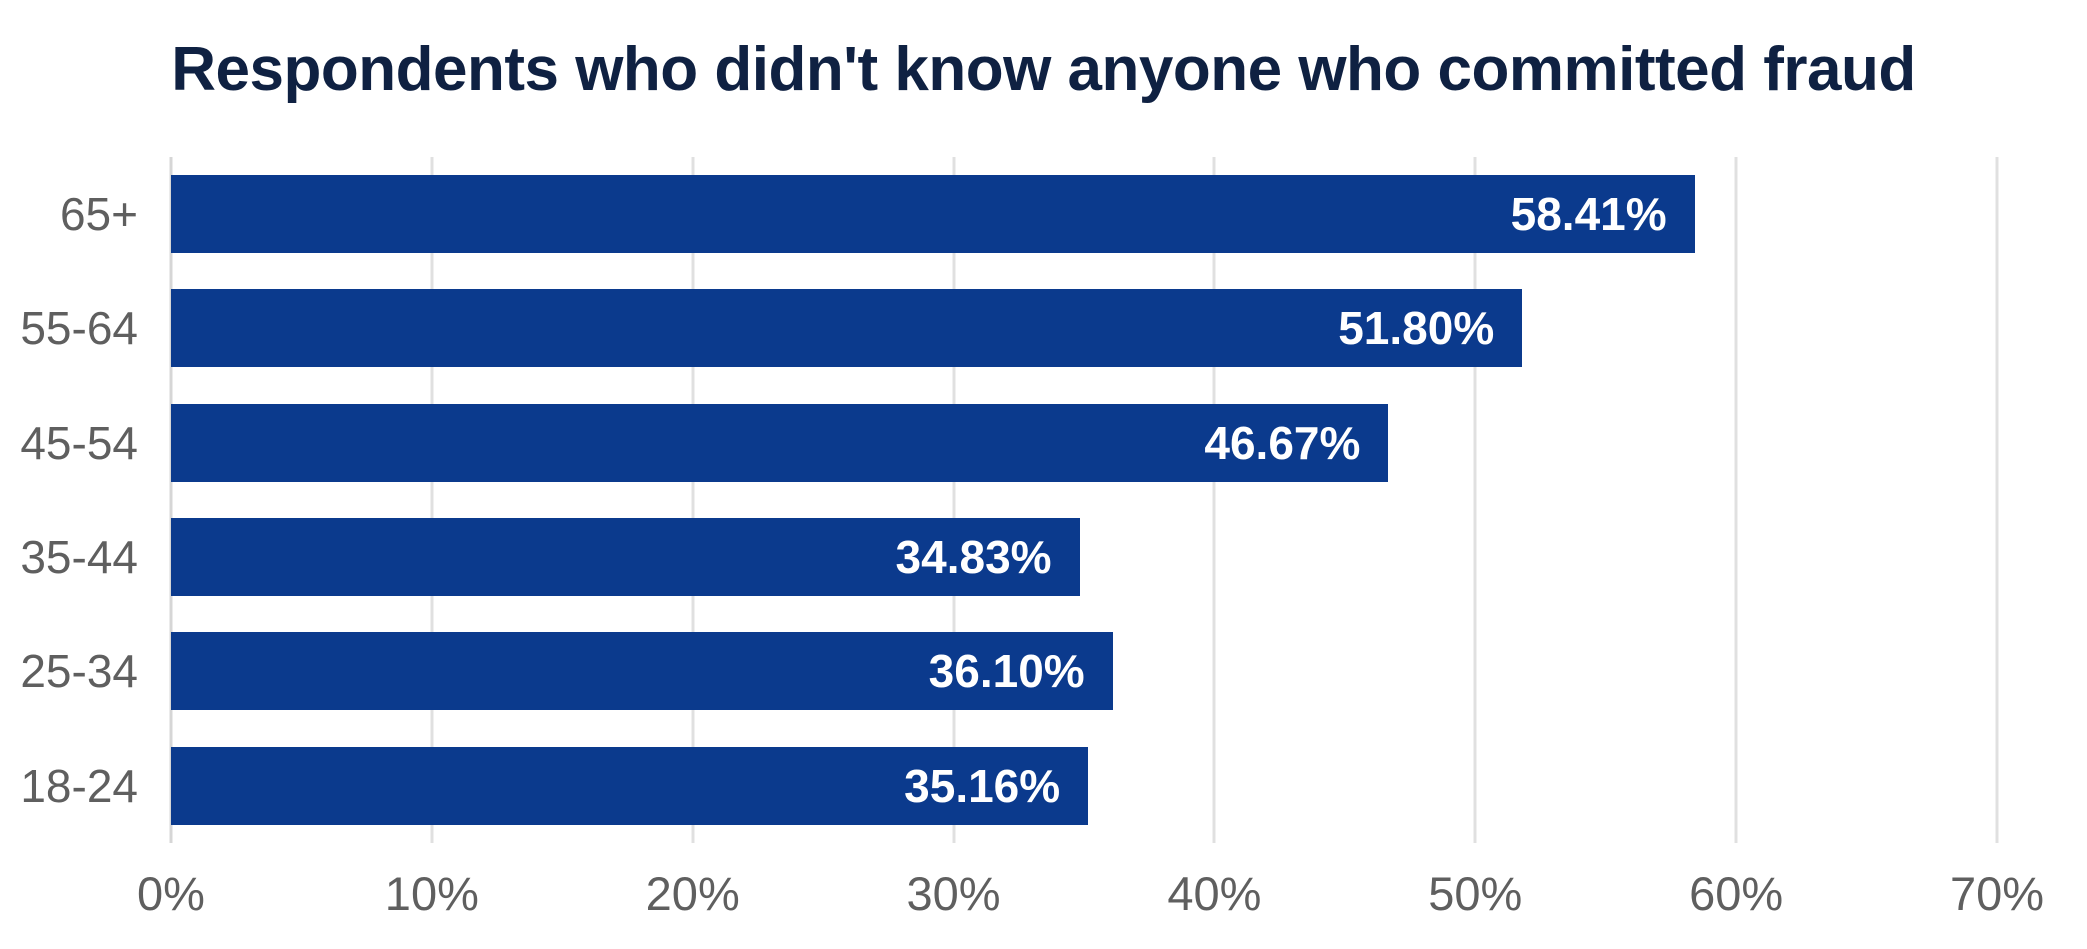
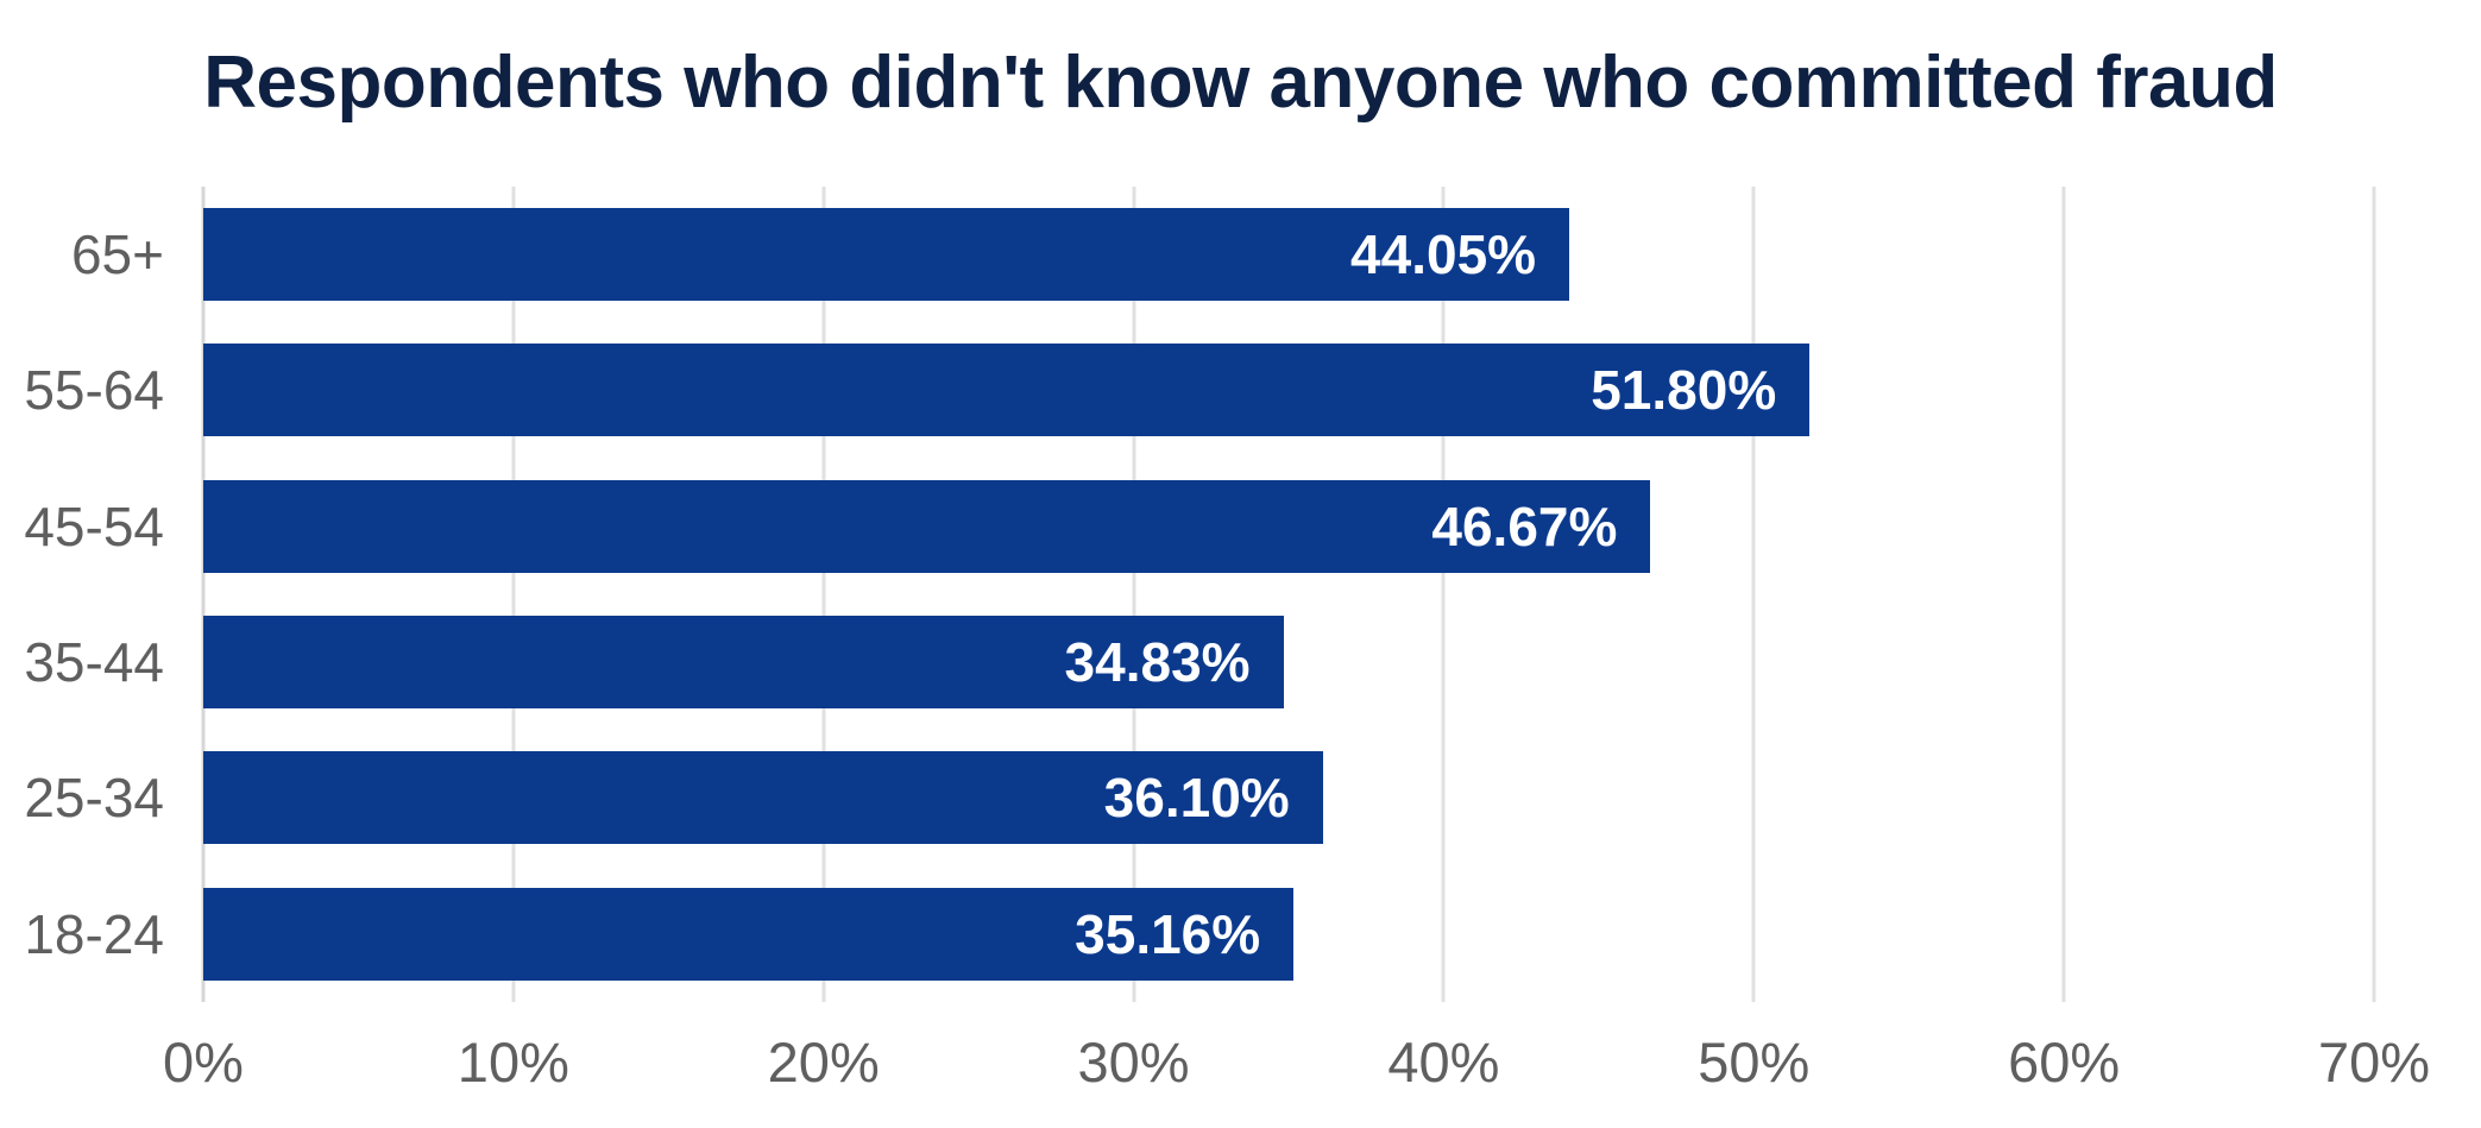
65+: 58.41% -> 44.05%
